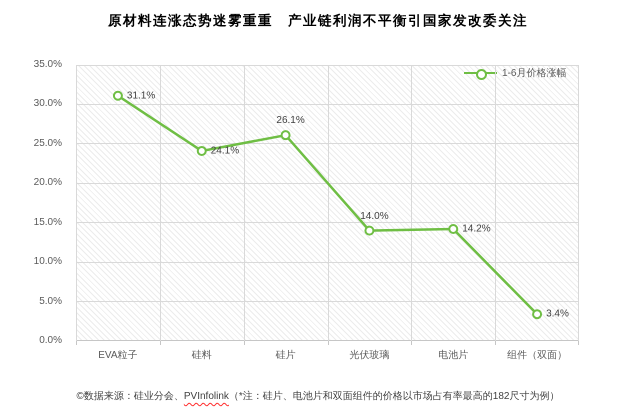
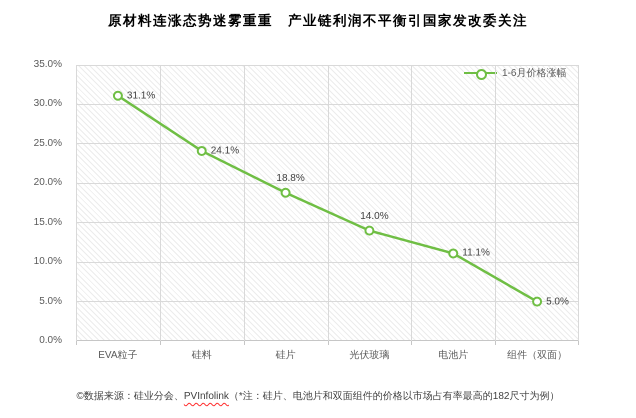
硅片: 26.1% -> 18.8%
电池片: 14.2% -> 11.1%
组件（双面）: 3.4% -> 5.0%
